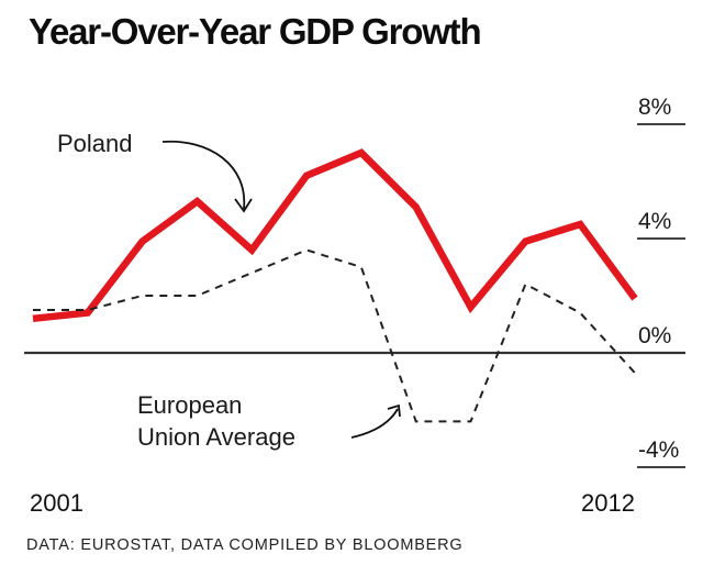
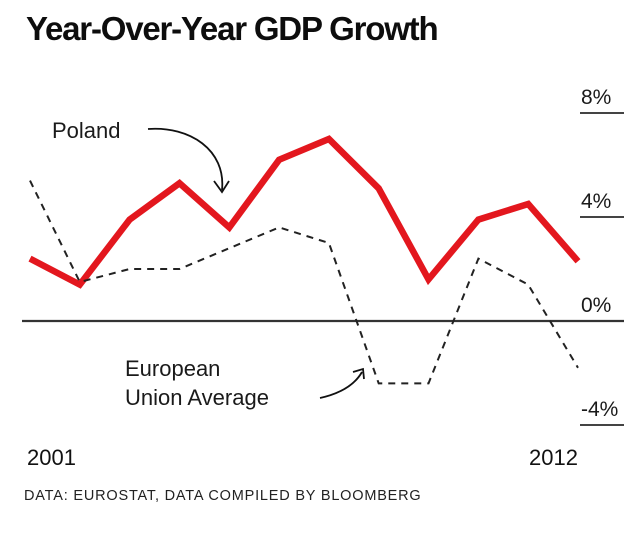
Poland/2001: 1.2% -> 2.4%
European Union Average/2001: 1.5% -> 5.4%
Poland/2012: 1.9% -> 2.3%
European Union Average/2012: -0.7% -> -1.8%
